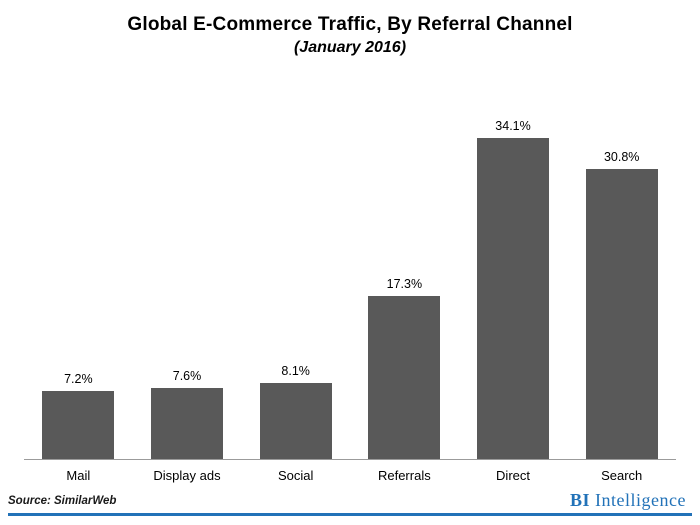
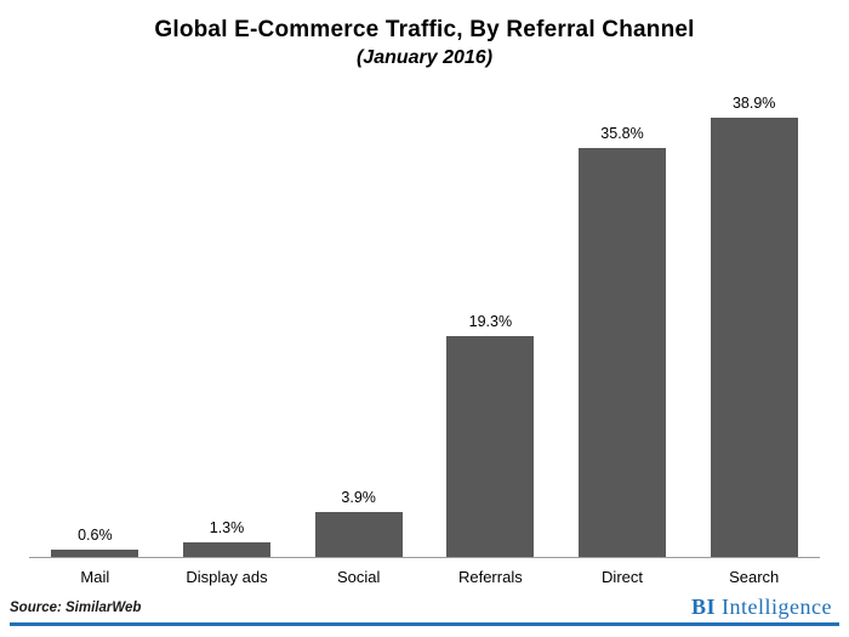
Mail: 7.2% -> 0.6%
Display ads: 7.6% -> 1.3%
Social: 8.1% -> 3.9%
Referrals: 17.3% -> 19.3%
Direct: 34.1% -> 35.8%
Search: 30.8% -> 38.9%
